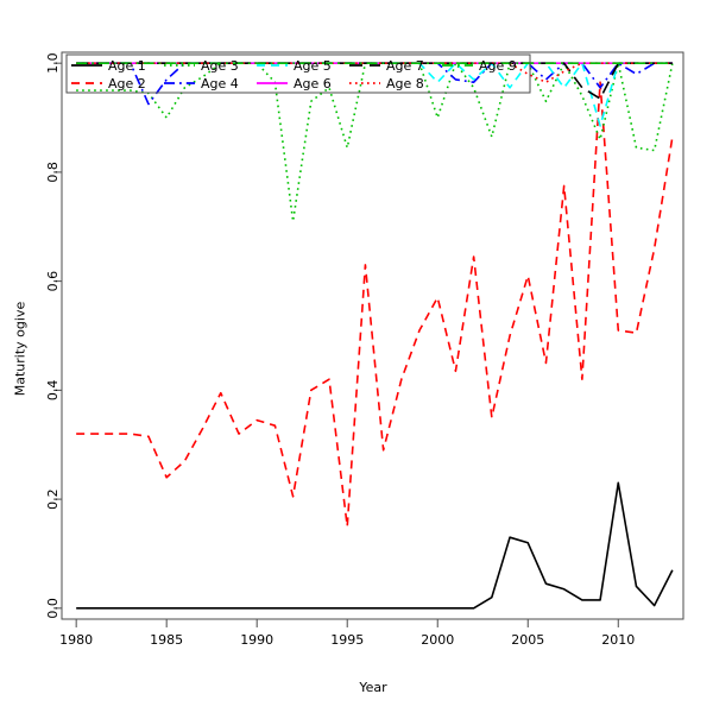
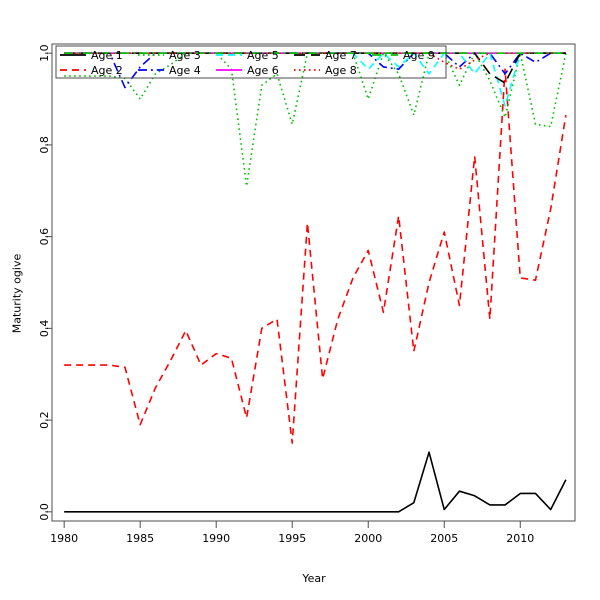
Age 2/1985: 0.24 -> 0.19
Age 1/2005: 0.12 -> 0.01
Age 1/2010: 0.23 -> 0.04
